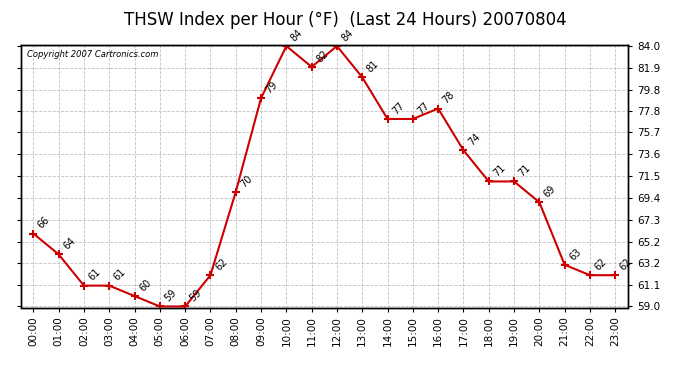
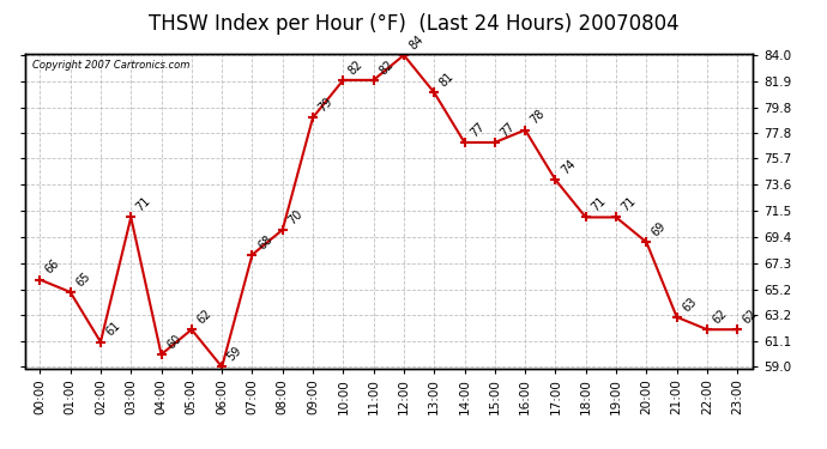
01:00: 64 -> 65
03:00: 61 -> 71
05:00: 59 -> 62
07:00: 62 -> 68
10:00: 84 -> 82
